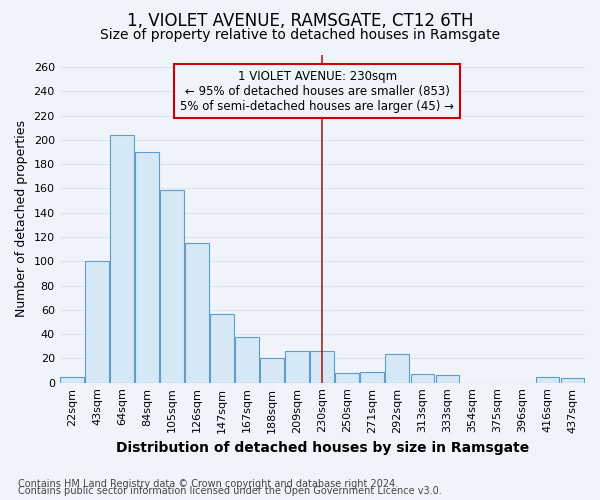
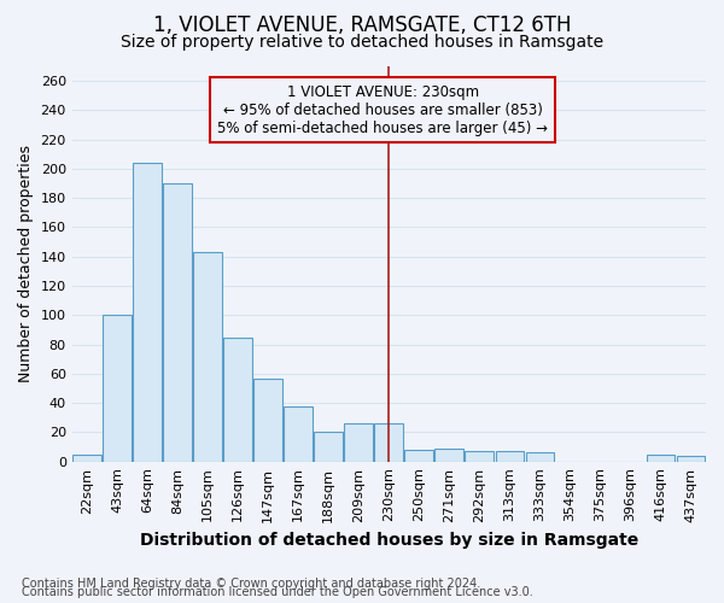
105sqm: 159 -> 143
126sqm: 115 -> 85
292sqm: 24 -> 7
